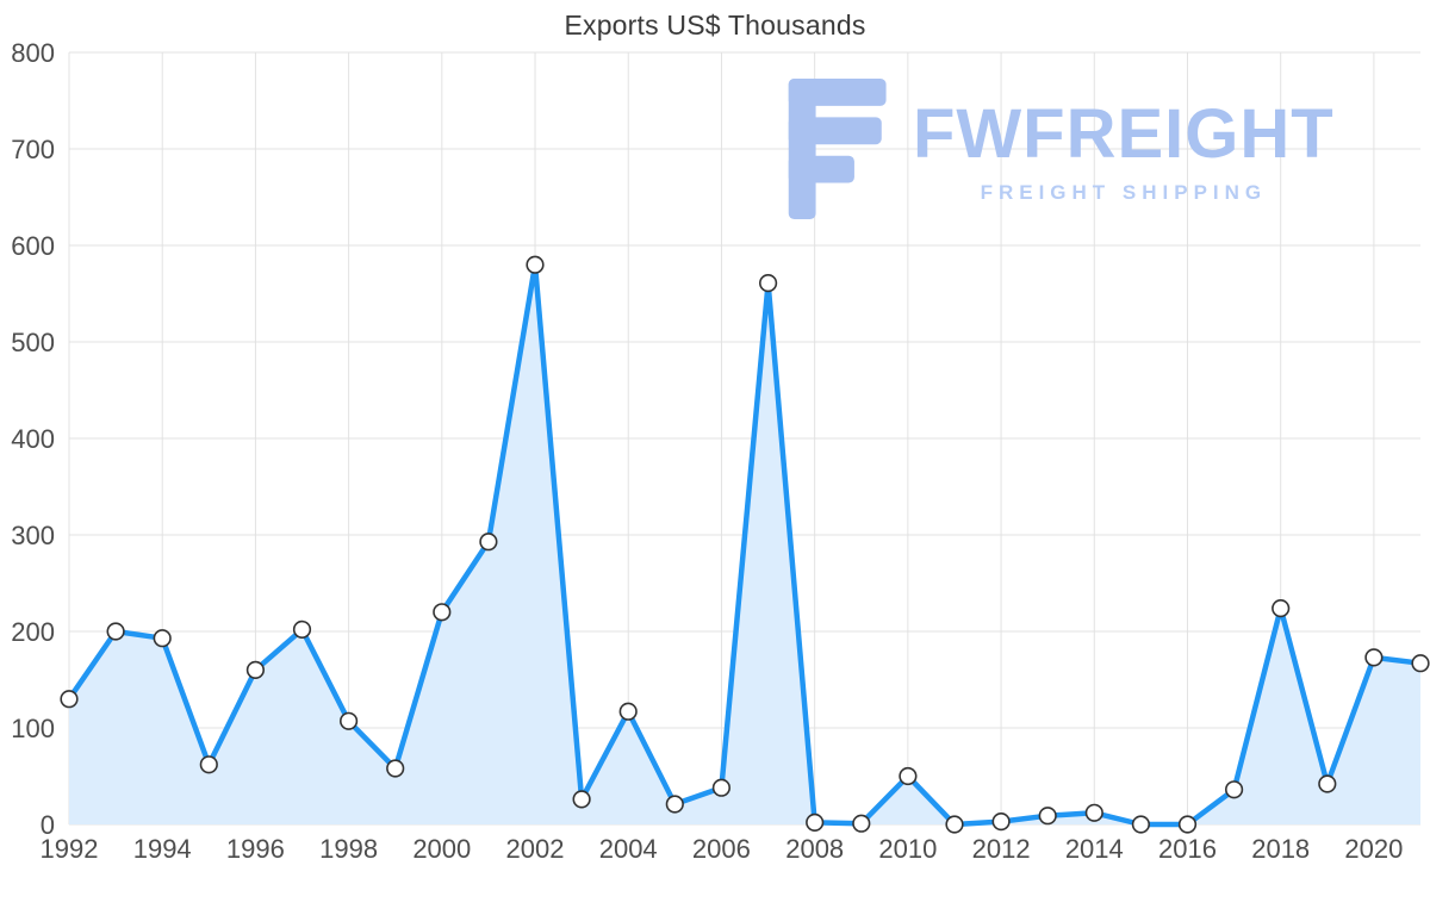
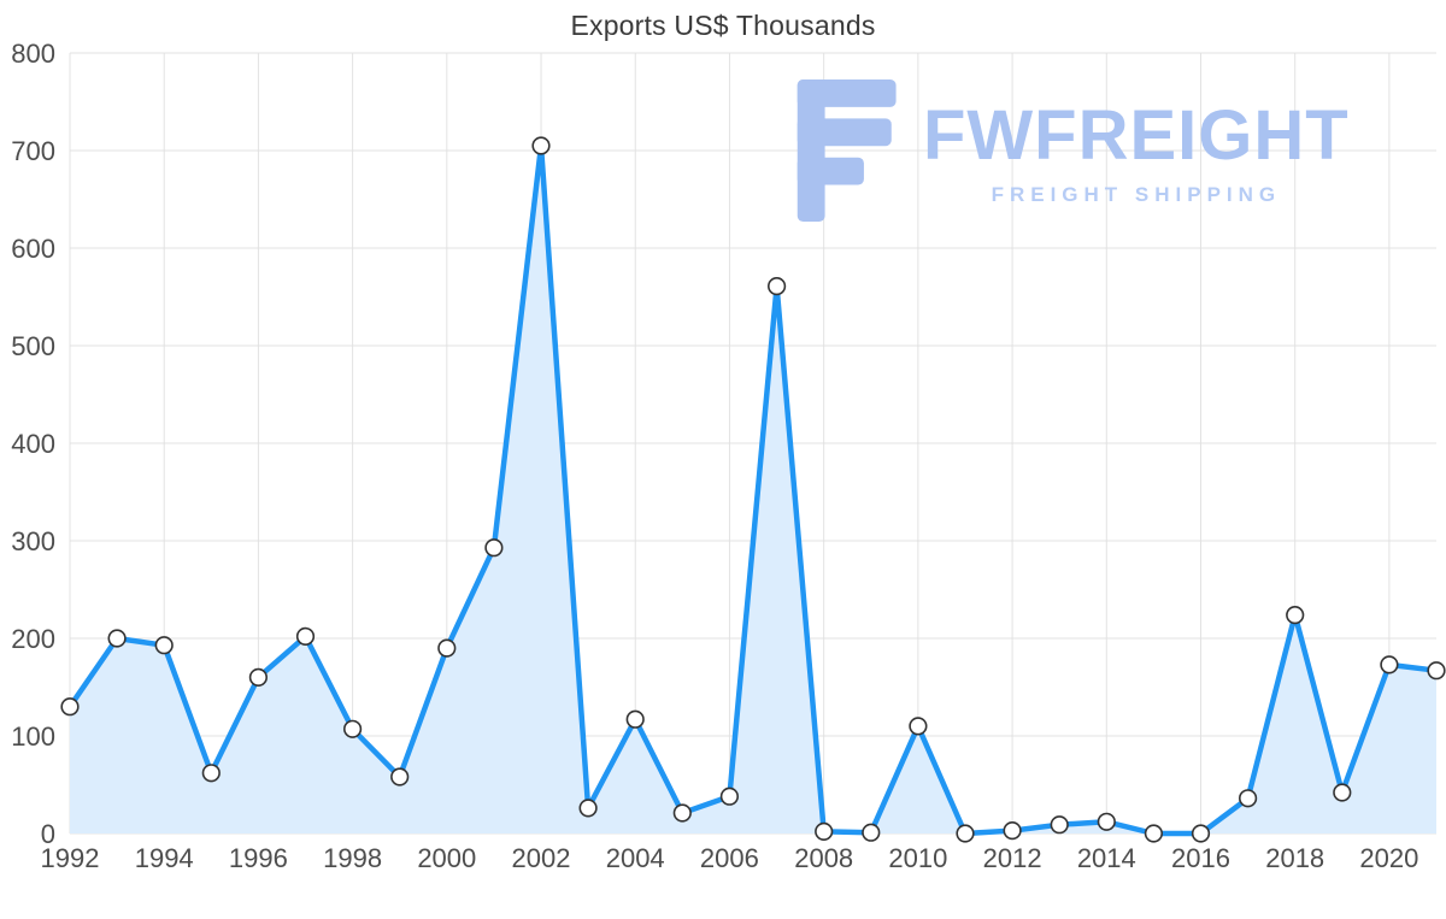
2000: 220 -> 190
2002: 580 -> 700
2010: 50 -> 110
